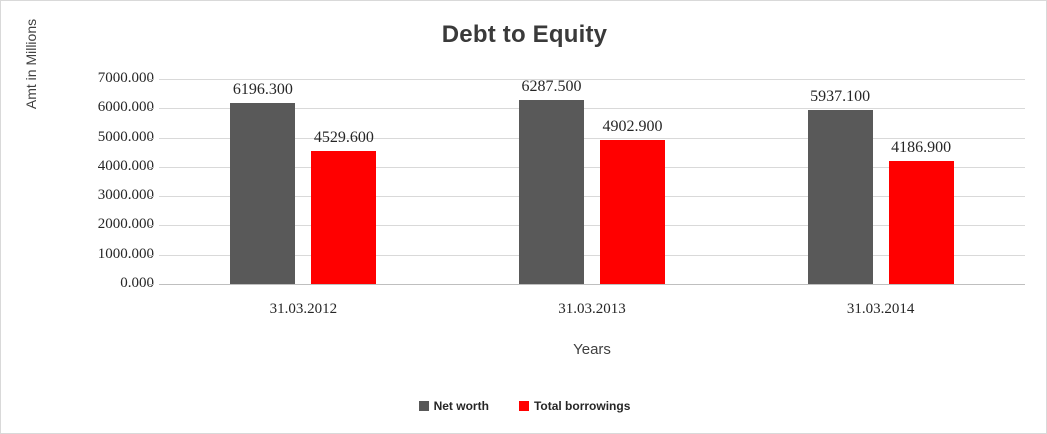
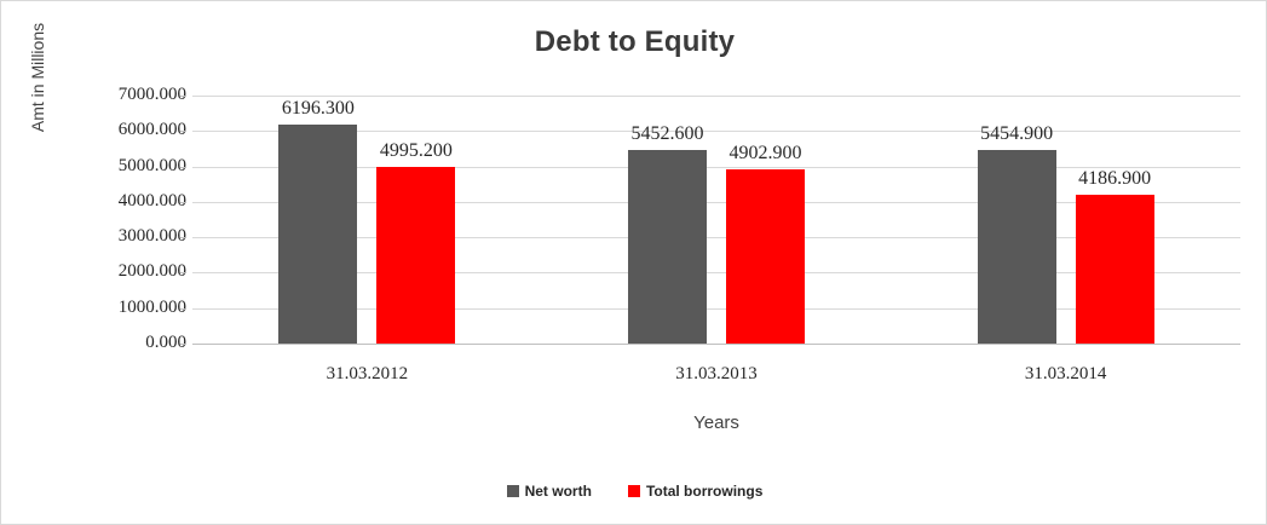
Total borrowings/31.03.2012: 4529.600 -> 4995.200
Net worth/31.03.2013: 6287.500 -> 5452.600
Net worth/31.03.2014: 5937.100 -> 5454.900
